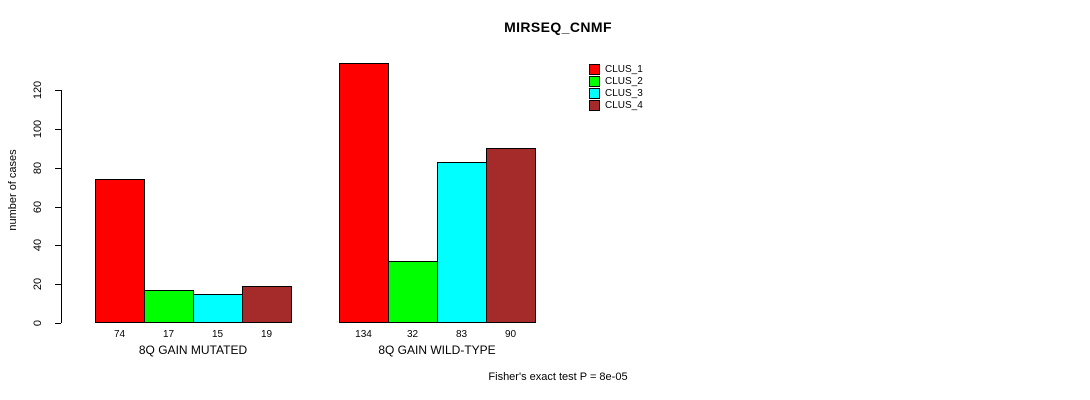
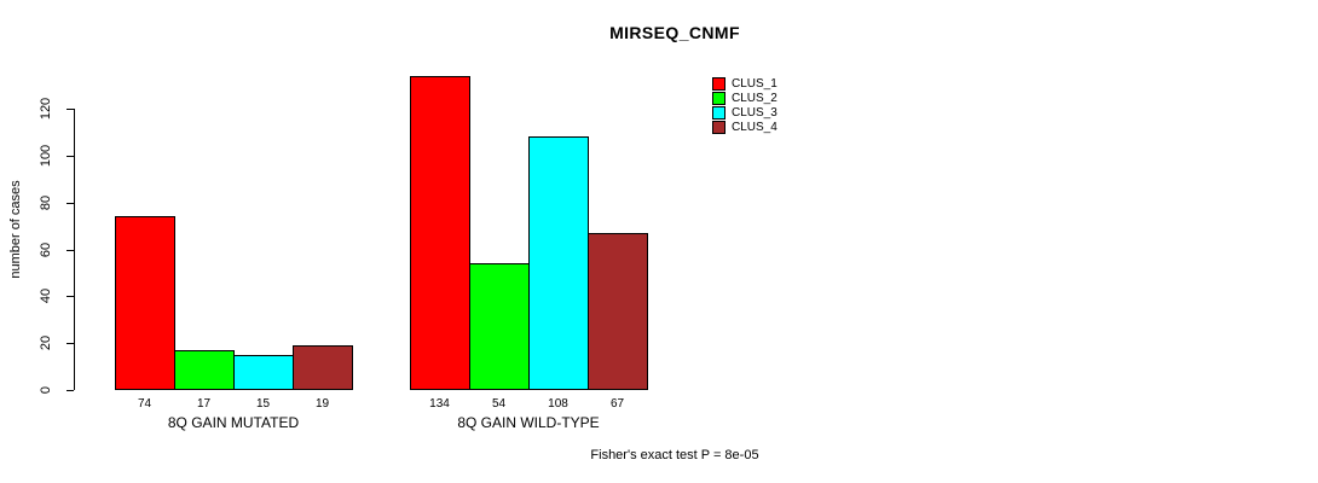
CLUS_2/8Q GAIN WILD-TYPE: 32 -> 54
CLUS_3/8Q GAIN WILD-TYPE: 83 -> 108
CLUS_4/8Q GAIN WILD-TYPE: 90 -> 67
